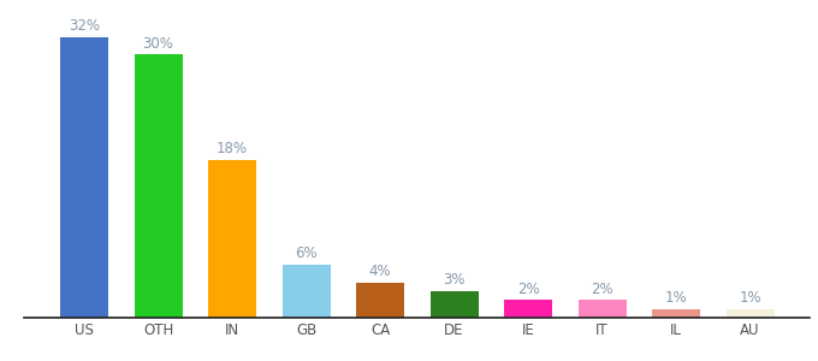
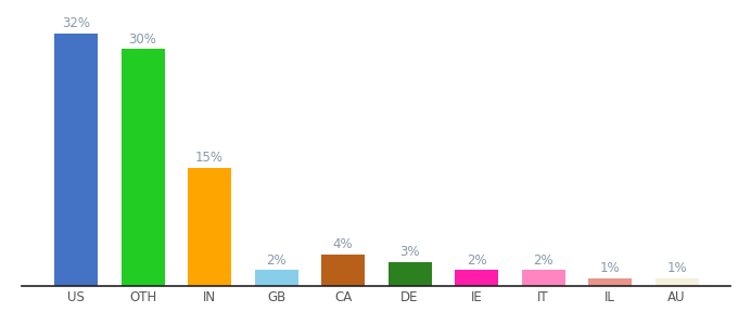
IN: 18% -> 15%
GB: 6% -> 2%
